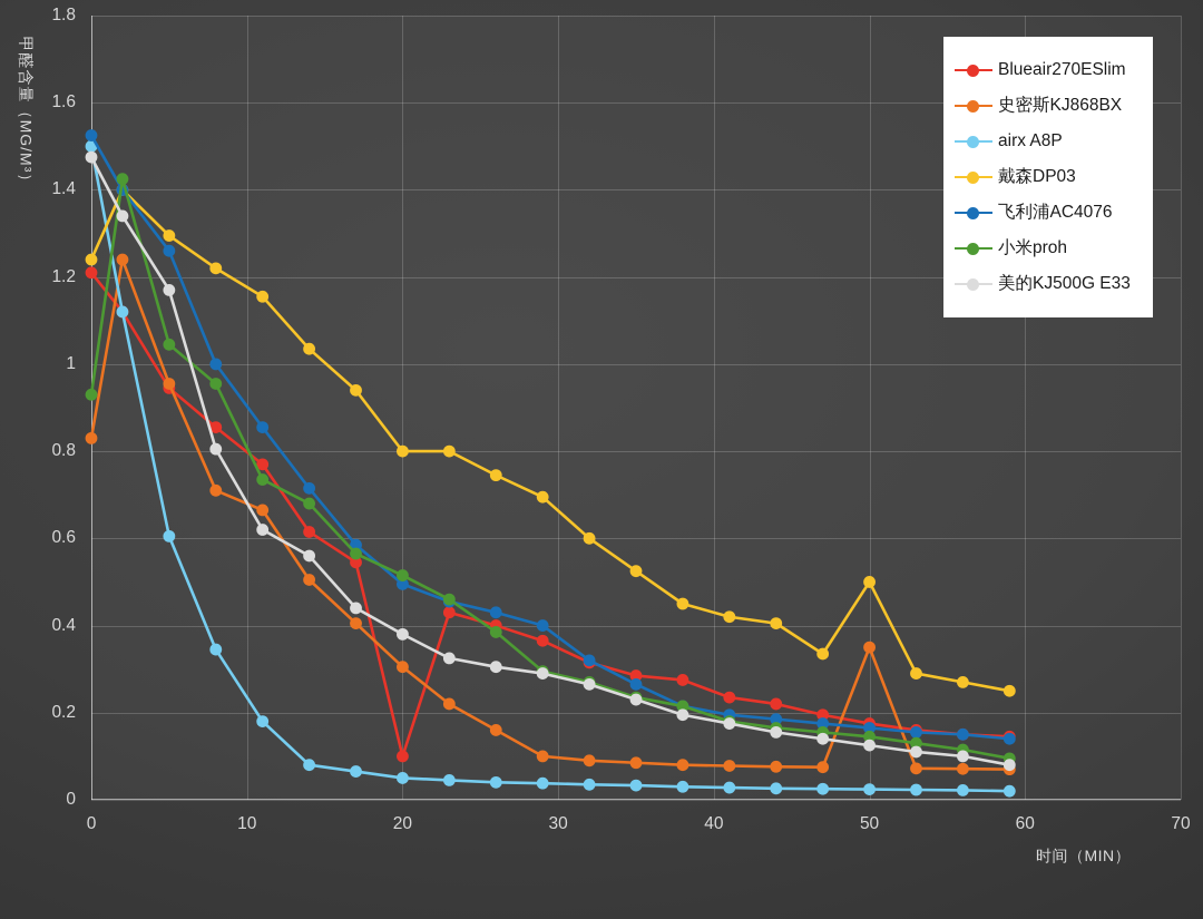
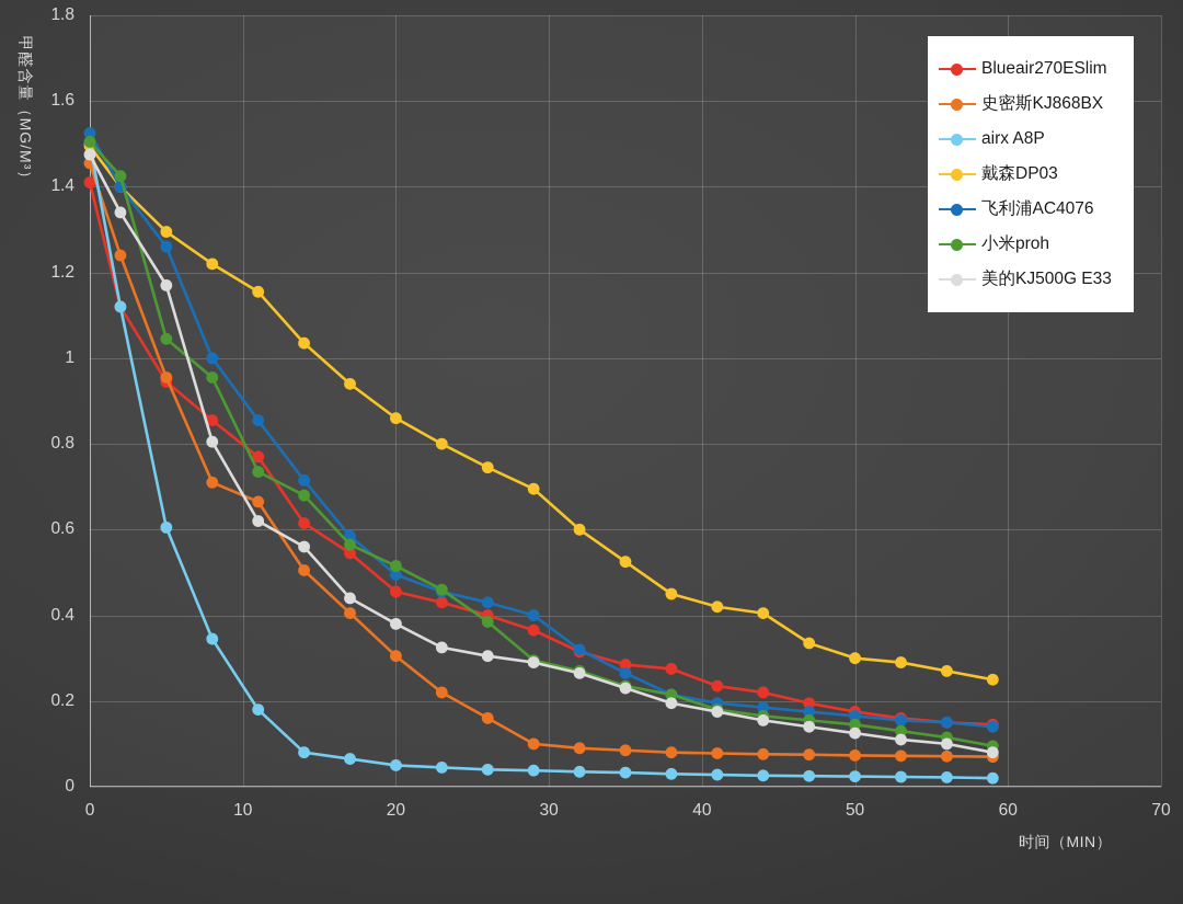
Blueair270ESlim/0: 1.21 -> 1.41
史密斯KJ868BX/0: 0.83 -> 1.46
戴森DP03/0: 1.24 -> 1.50
小米proh/0: 0.93 -> 1.50
Blueair270ESlim/20: 0.10 -> 0.46
戴森DP03/20: 0.80 -> 0.86
史密斯KJ868BX/50: 0.35 -> 0.07
戴森DP03/50: 0.50 -> 0.30
